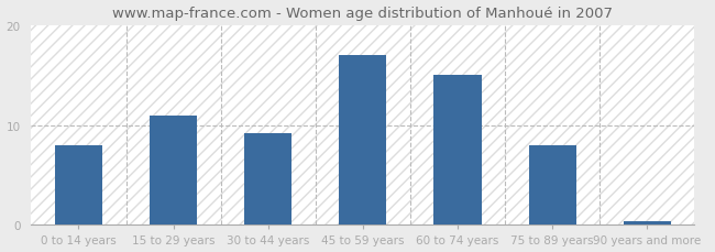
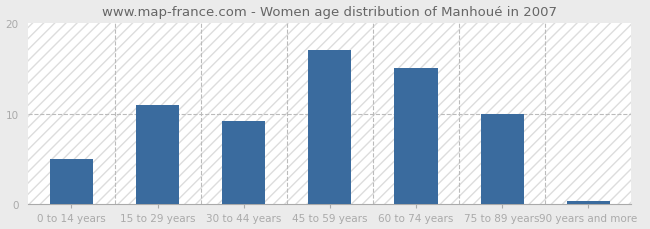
0 to 14 years: 8.0 -> 5.0
75 to 89 years: 8.0 -> 10.0
